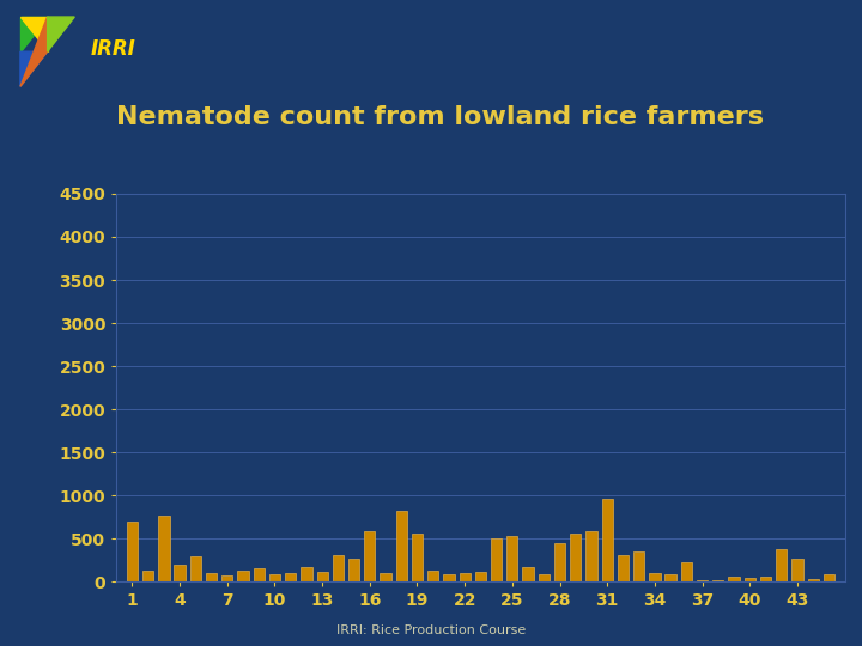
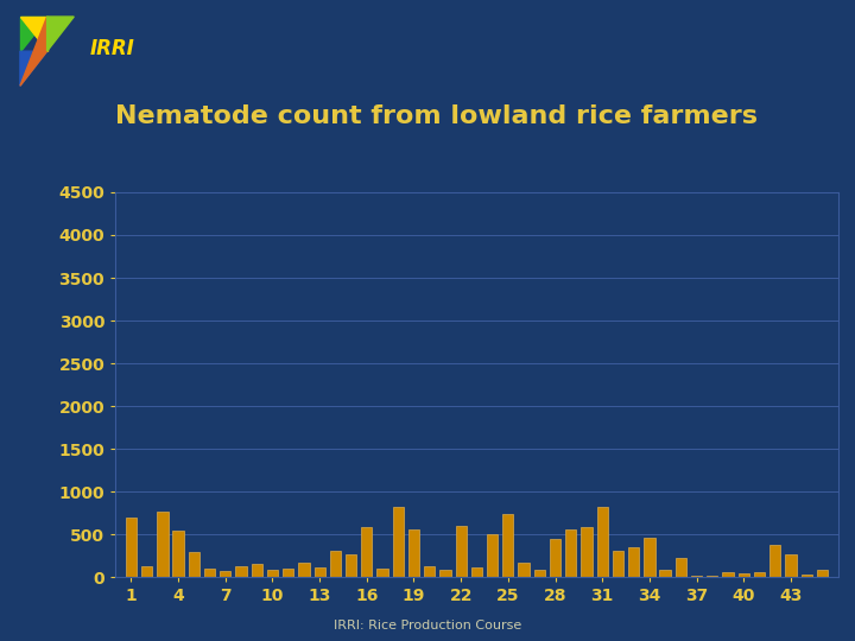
4: 200 -> 540
22: 100 -> 600
25: 530 -> 740
31: 960 -> 820
34: 100 -> 460
